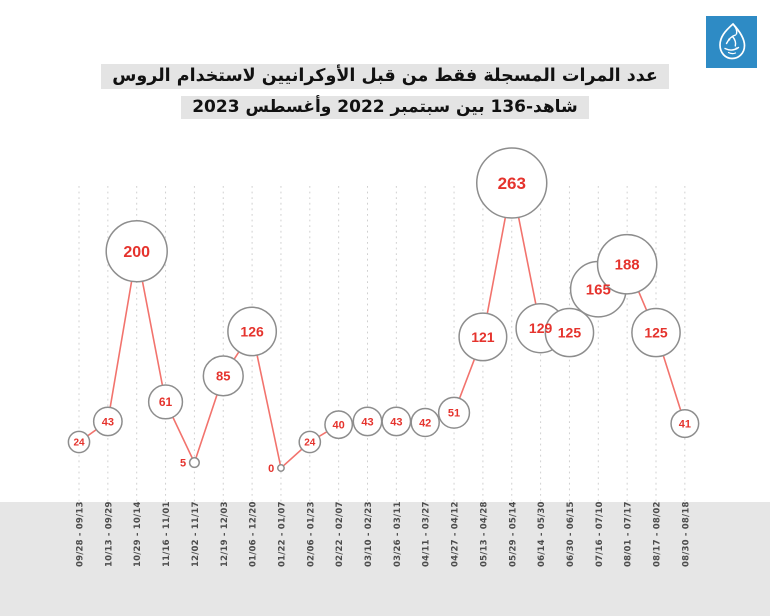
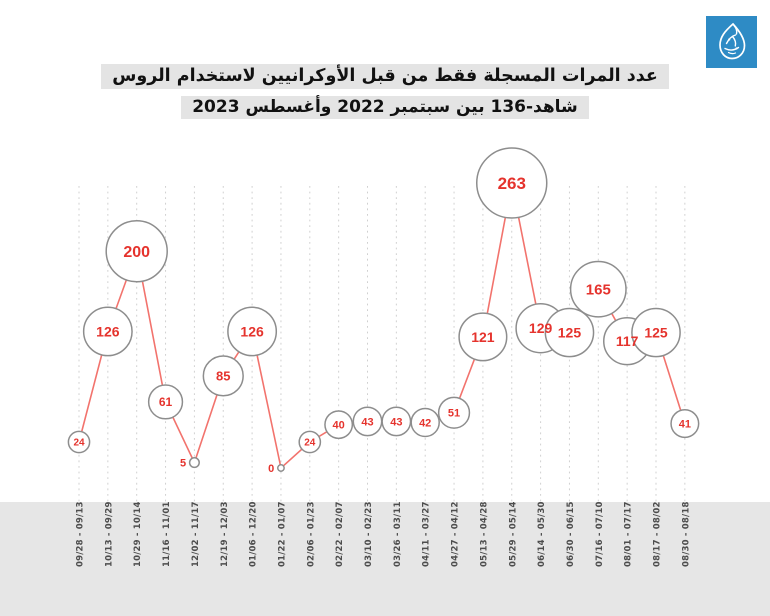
10/13 - 09/29: 43 -> 126
08/01 - 07/17: 188 -> 117
